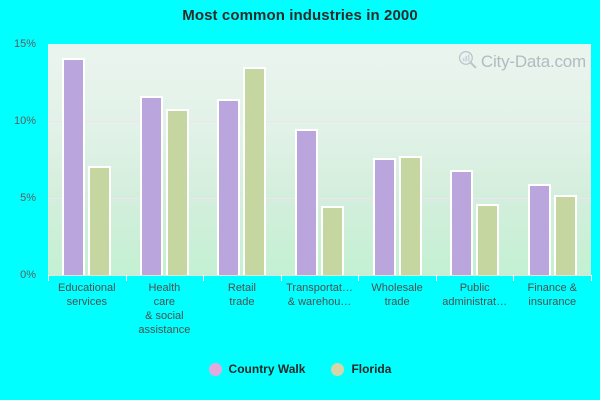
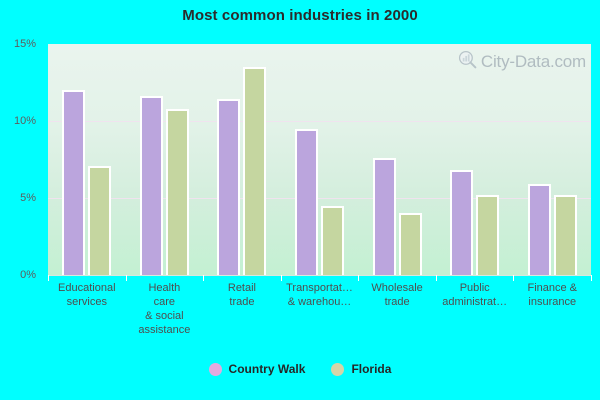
Country Walk/Educational services: 14.1% -> 12.0%
Florida/Wholesale trade: 7.7% -> 4.0%
Florida/Public administrat…: 4.6% -> 5.2%
